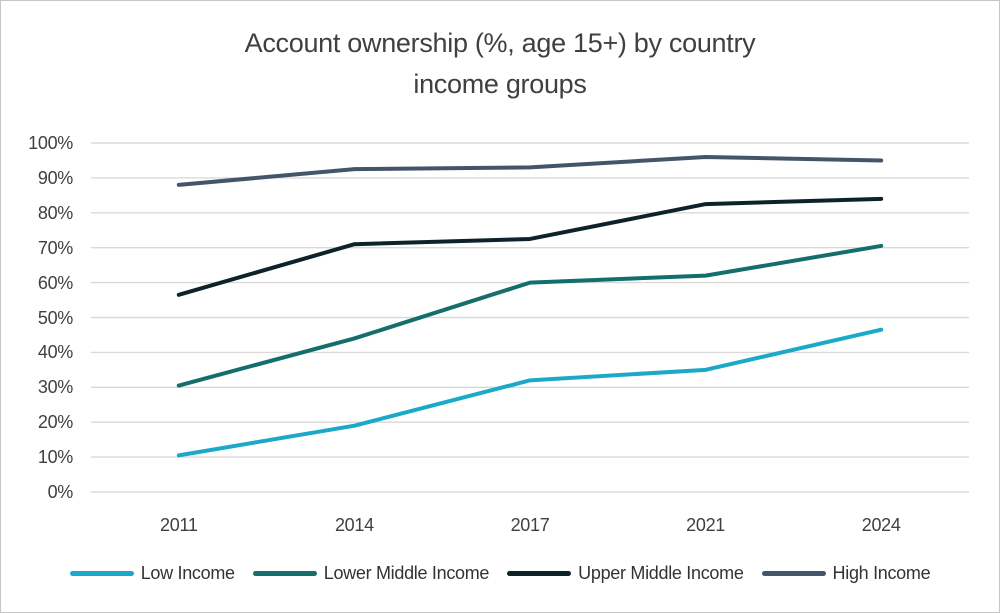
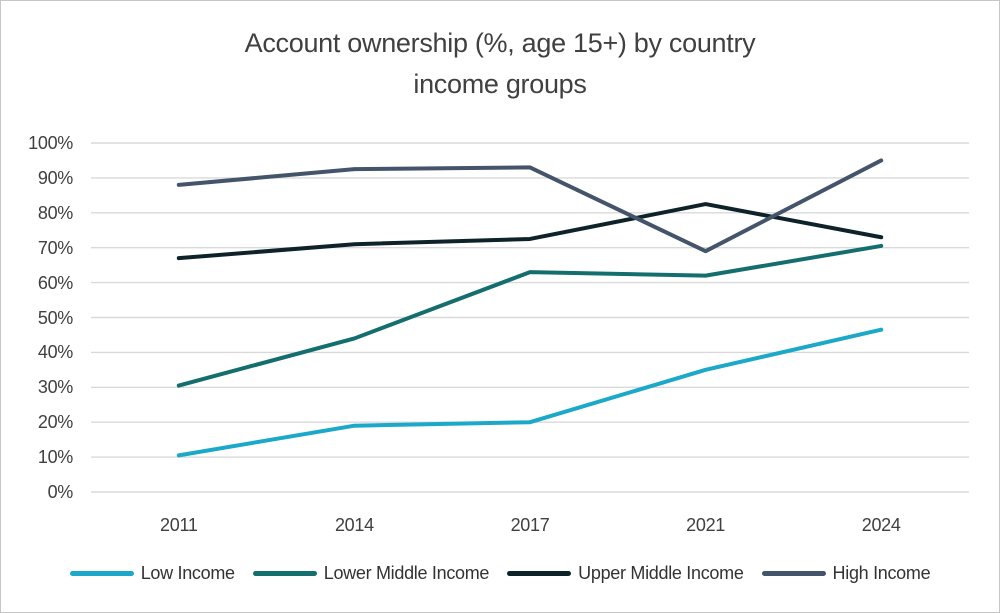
Upper Middle Income/2011: 56% -> 67%
Low Income/2017: 32% -> 20%
Lower Middle Income/2017: 60% -> 63%
High Income/2021: 96% -> 69%
Upper Middle Income/2024: 84% -> 73%
